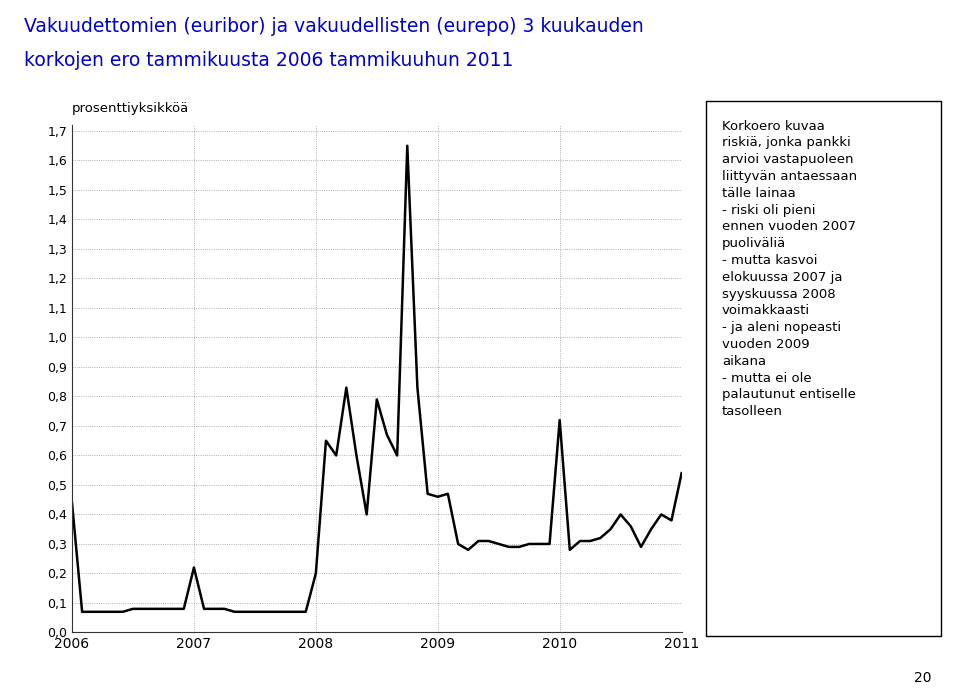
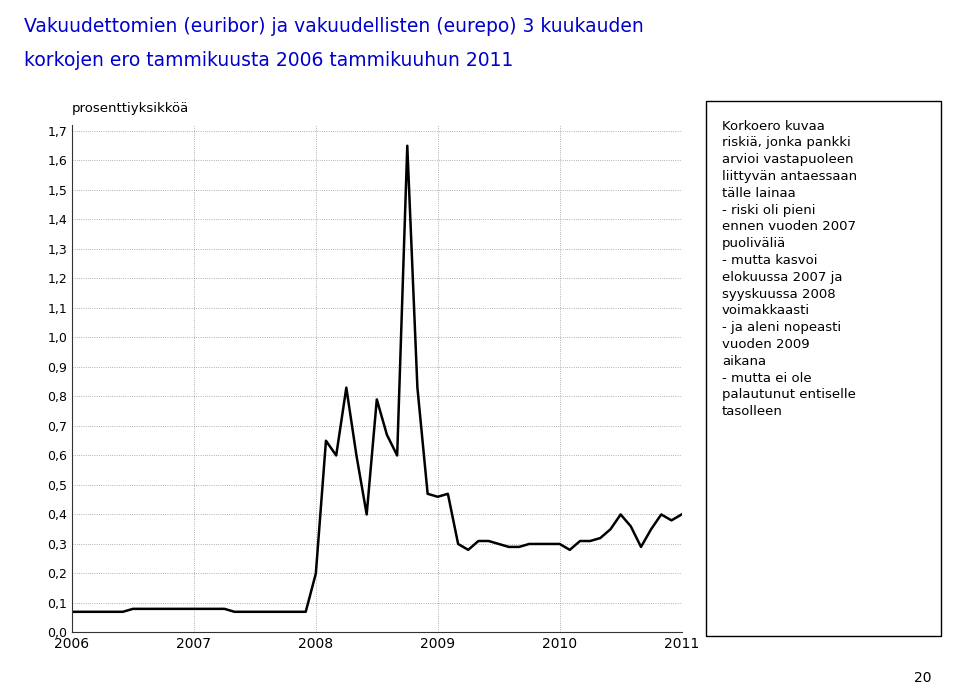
2006: 0,44 -> 0,07
2007: 0,22 -> 0,08
2010: 0,72 -> 0,30
2011: 0,54 -> 0,40
